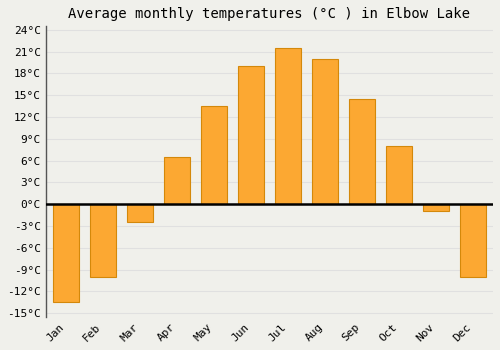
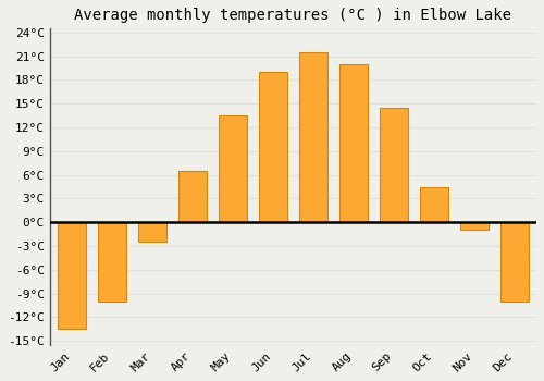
Oct: 8.0°C -> 4.4°C
